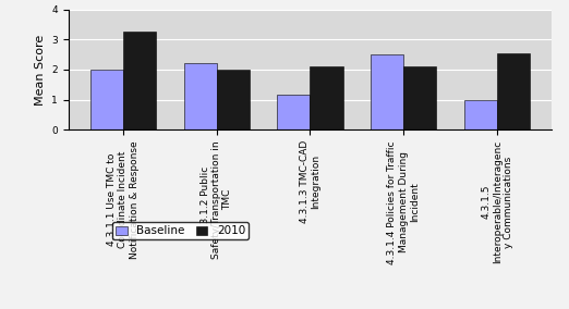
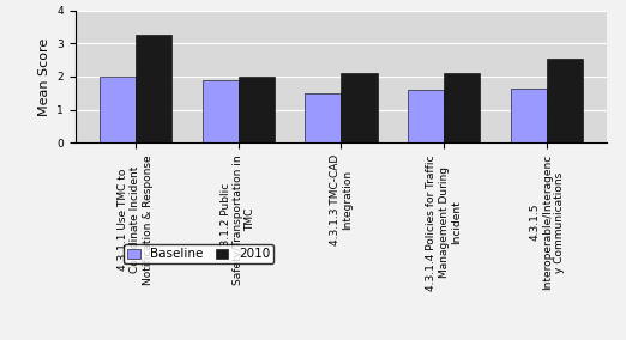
Baseline/4.3.1.2 Public Safety/Transportation in TMC: 2.20 -> 1.90
Baseline/4.3.1.3 TMC-CAD Integration: 1.15 -> 1.50
Baseline/4.3.1.4 Policies for Traffic Management During Incident: 2.50 -> 1.60
Baseline/4.3.1.5 Interoperable/Interagenc y Communications: 1.00 -> 1.65
